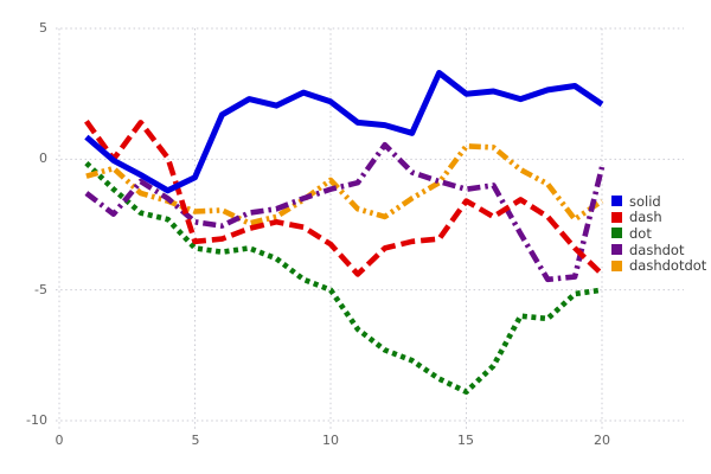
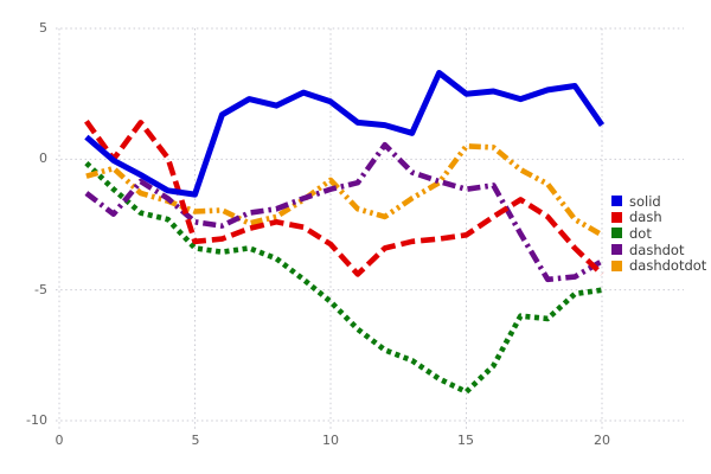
solid/5: -0.7 -> -1.4
dot/10: -5.0 -> -5.5
dash/15: -1.6 -> -2.9
solid/20: 2.1 -> 1.3
dashdot/20: -0.3 -> -3.9
dashdotdot/20: -1.6 -> -2.9
